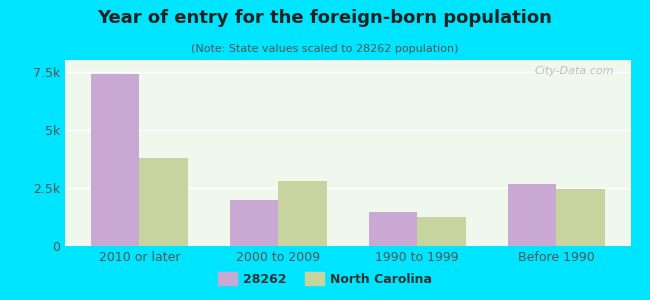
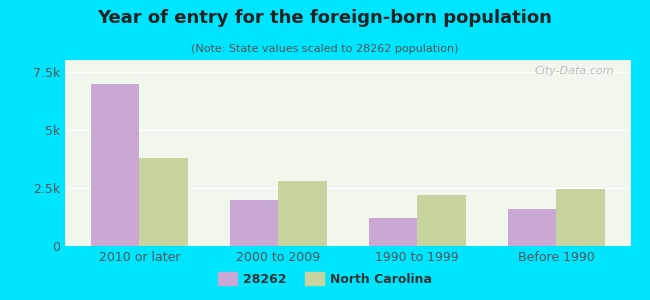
28262/2010 or later: 7.40k -> 6.95k
28262/1990 to 1999: 1.45k -> 1.20k
North Carolina/1990 to 1999: 1.25k -> 2.20k
28262/Before 1990: 2.65k -> 1.60k
